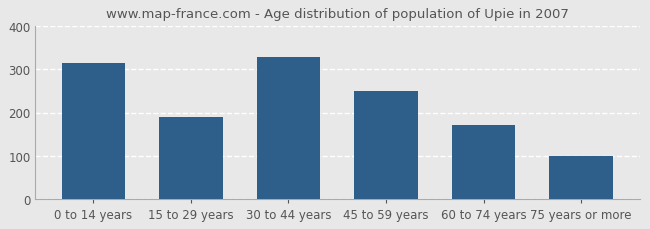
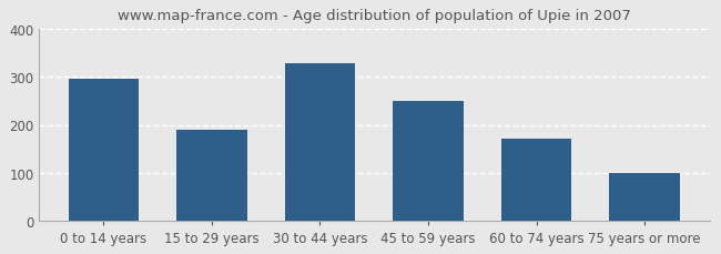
0 to 14 years: 315 -> 295
